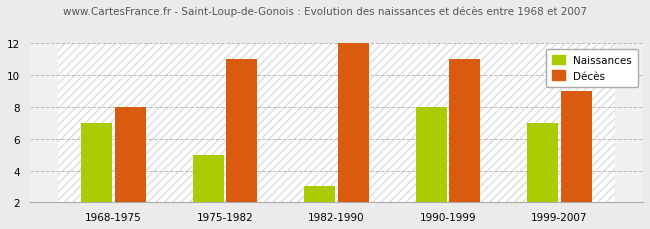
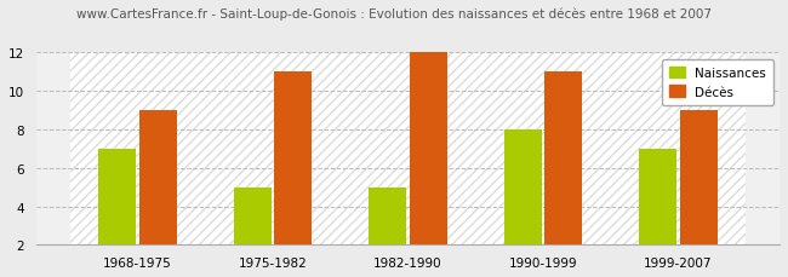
Décès/1968-1975: 8 -> 9
Naissances/1982-1990: 3 -> 5
